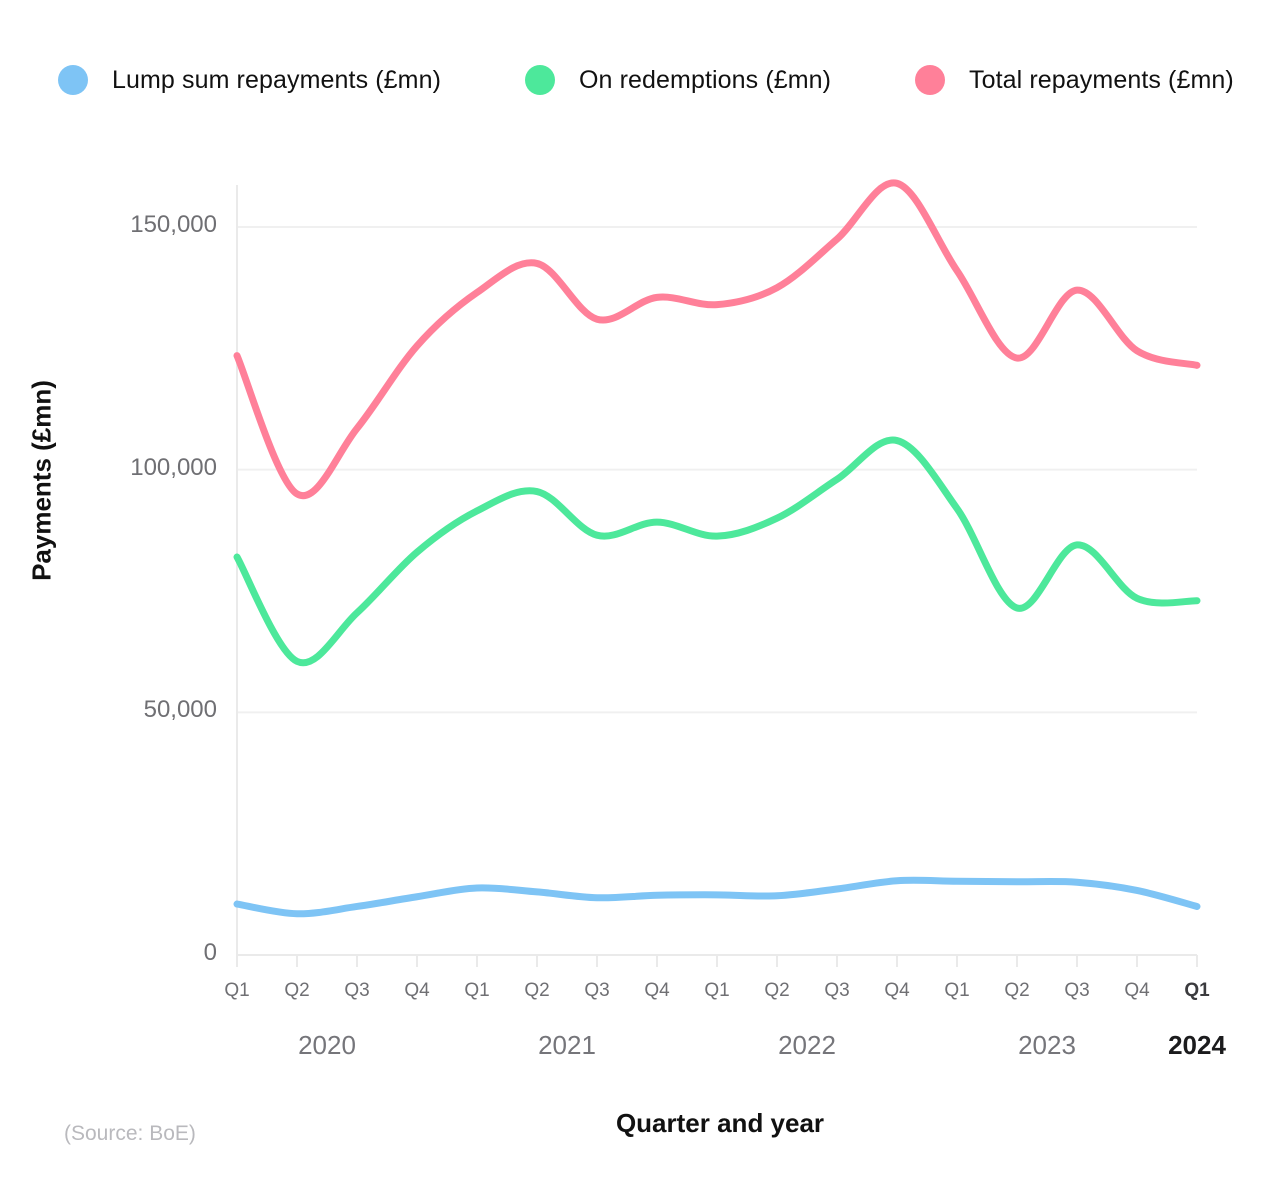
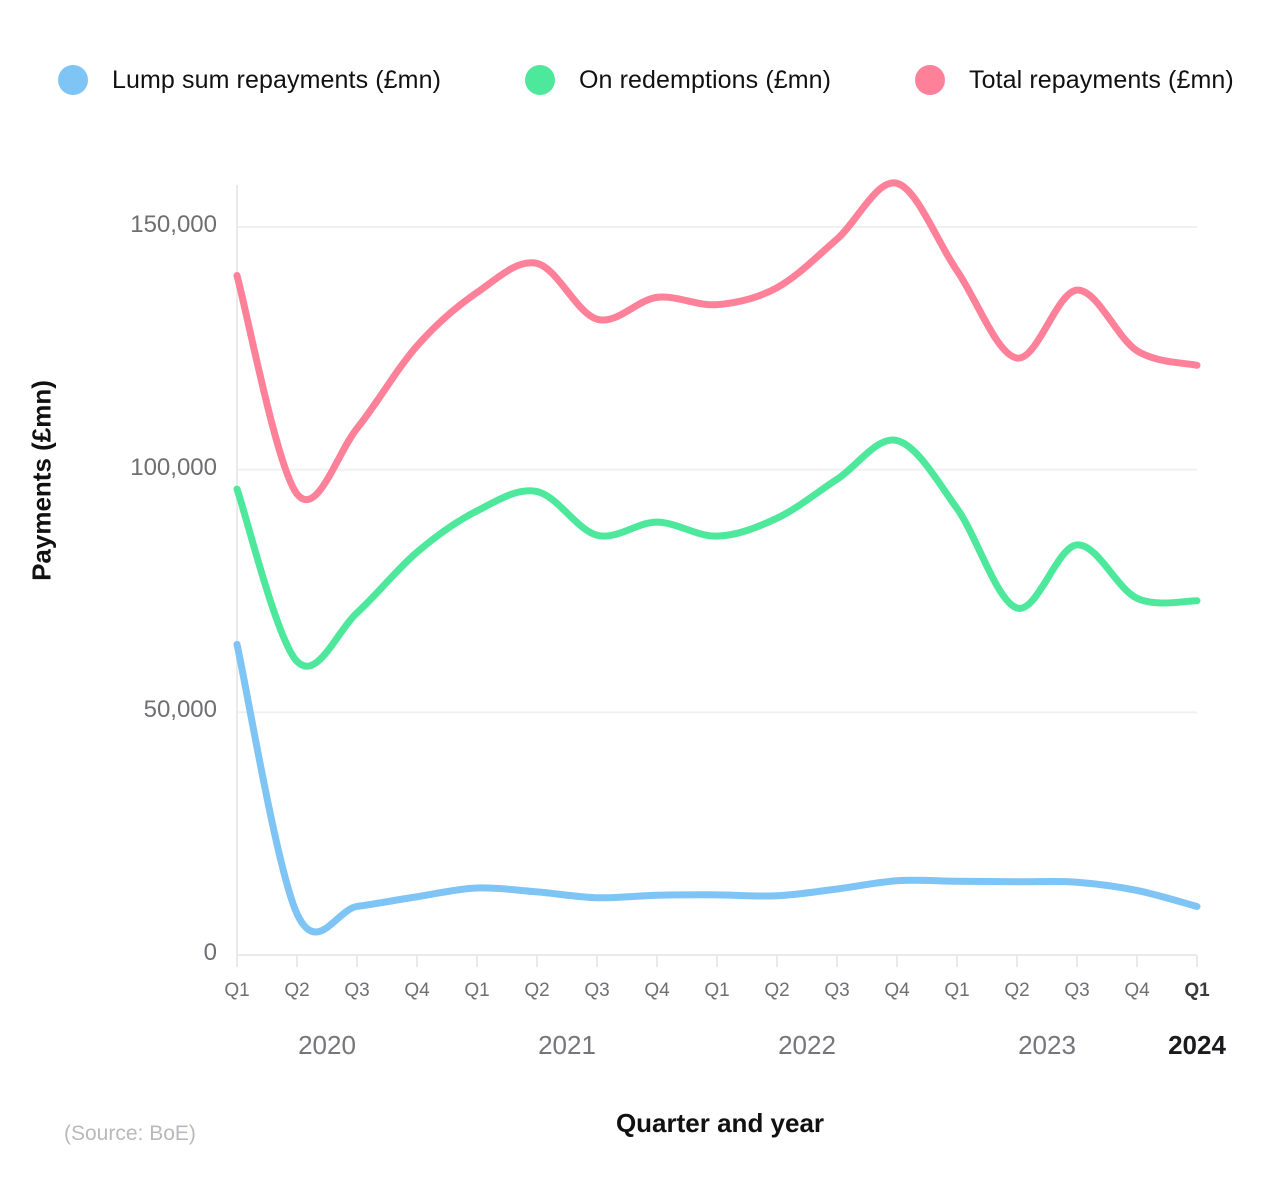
Lump sum repayments (£mn)/Q1 2020: 10000 -> 64000
On redemptions (£mn)/Q1 2020: 82000 -> 96000
Total repayments (£mn)/Q1 2020: 124000 -> 140000
